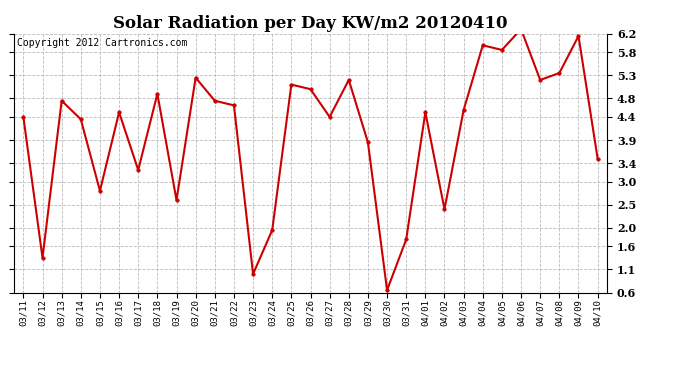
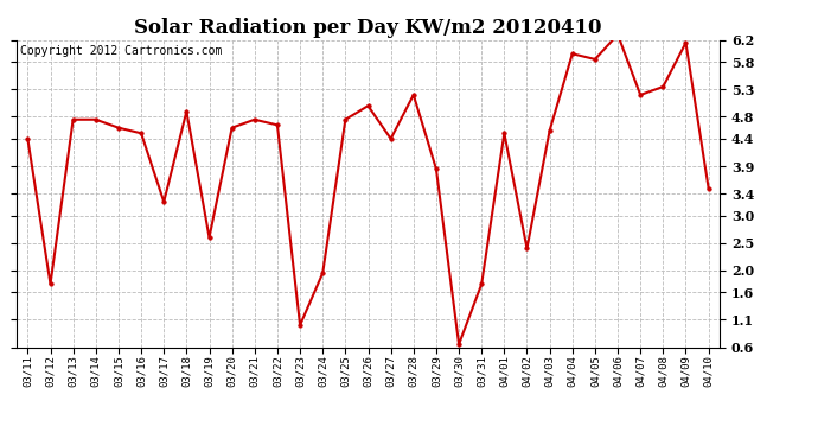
03/12: 1.35 -> 1.75
03/14: 4.35 -> 4.75
03/15: 2.80 -> 4.60
03/20: 5.25 -> 4.60
03/25: 5.10 -> 4.75
